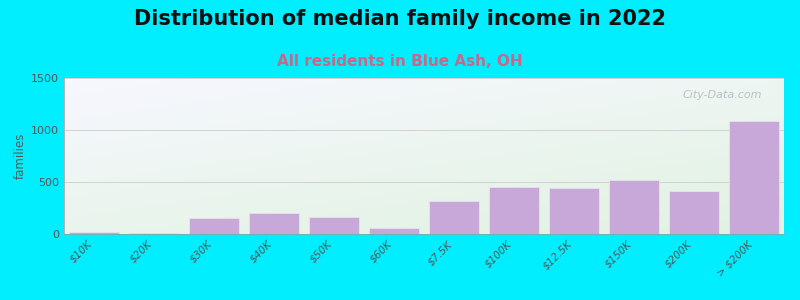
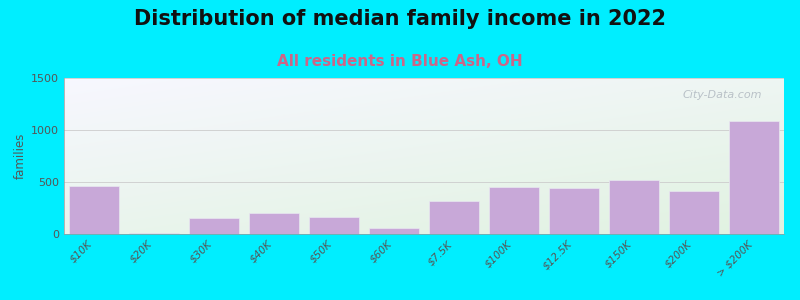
$10K: 20 -> 460
